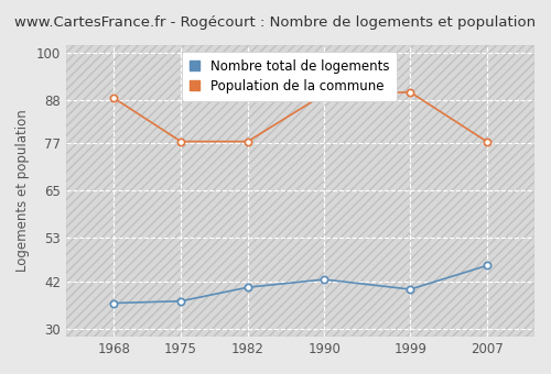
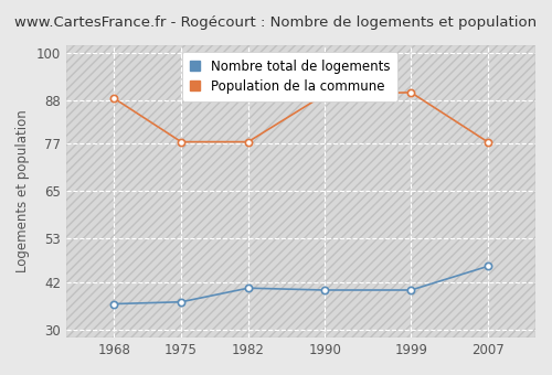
Nombre total de logements/1990: 42.5 -> 40.0
